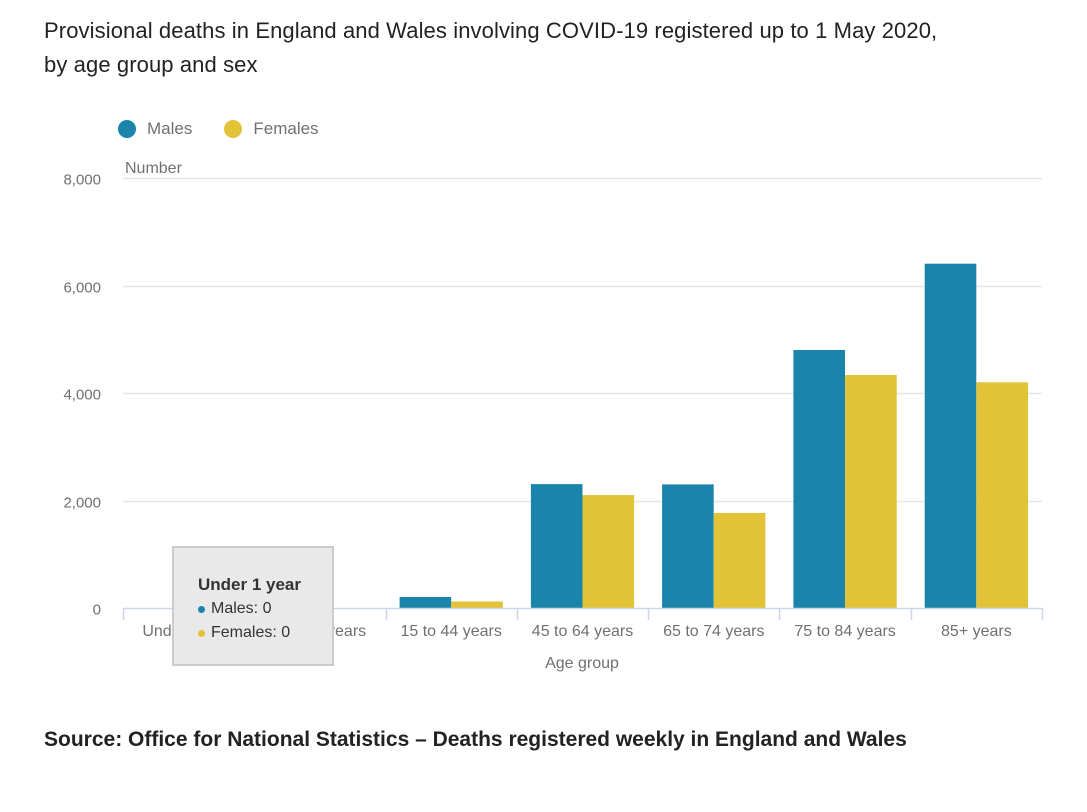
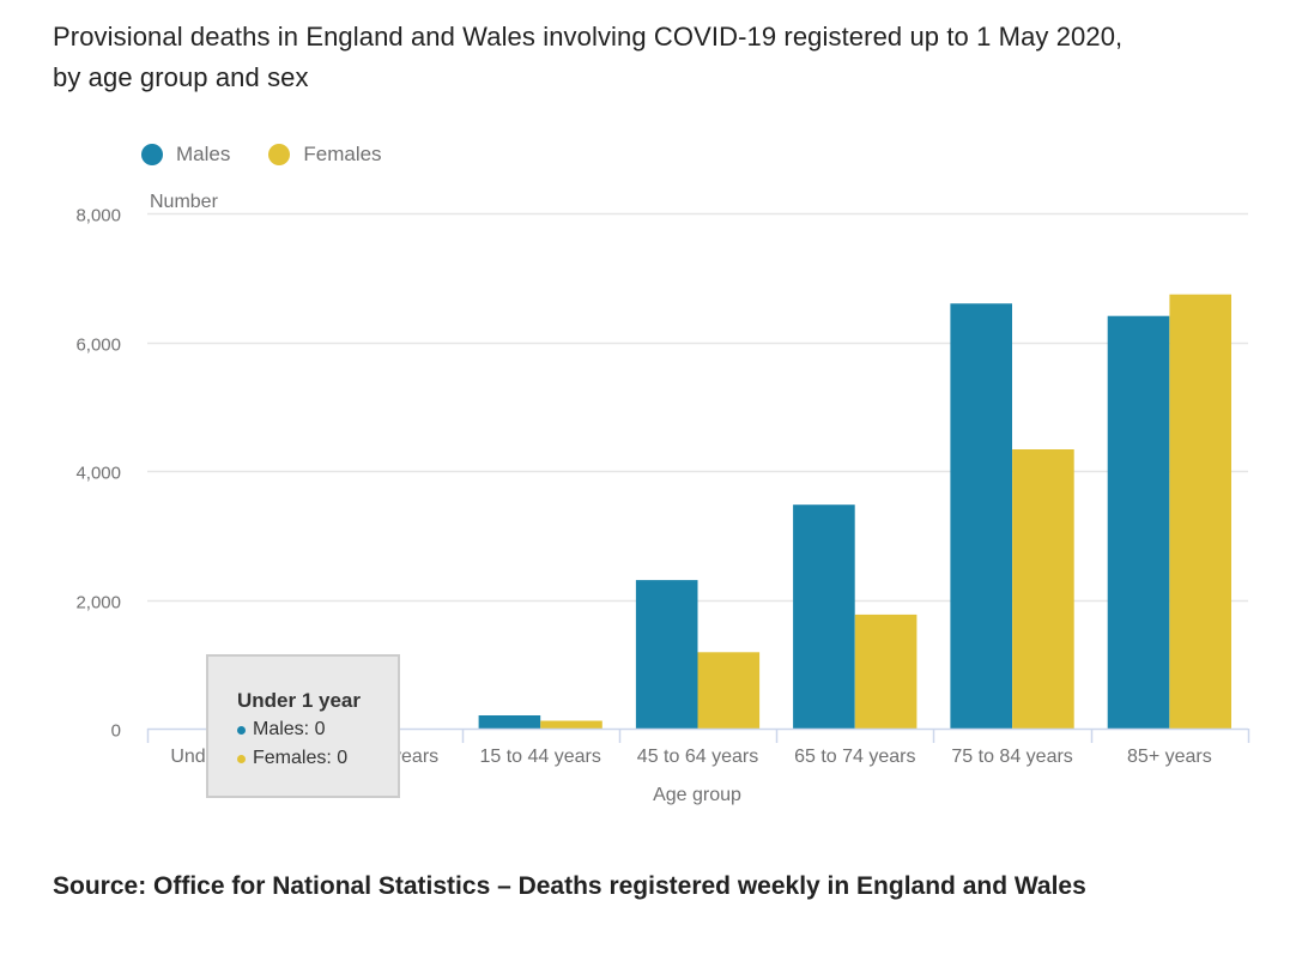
Females/45 to 64 years: 2100 -> 1200
Males/65 to 74 years: 2300 -> 3500
Males/75 to 84 years: 4800 -> 6600
Females/85+ years: 4200 -> 6700
